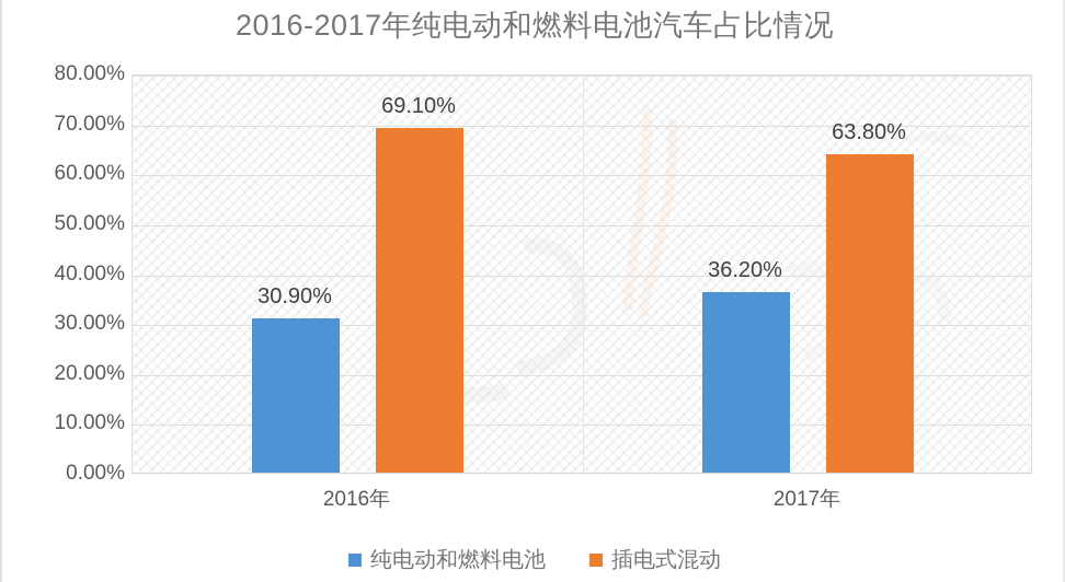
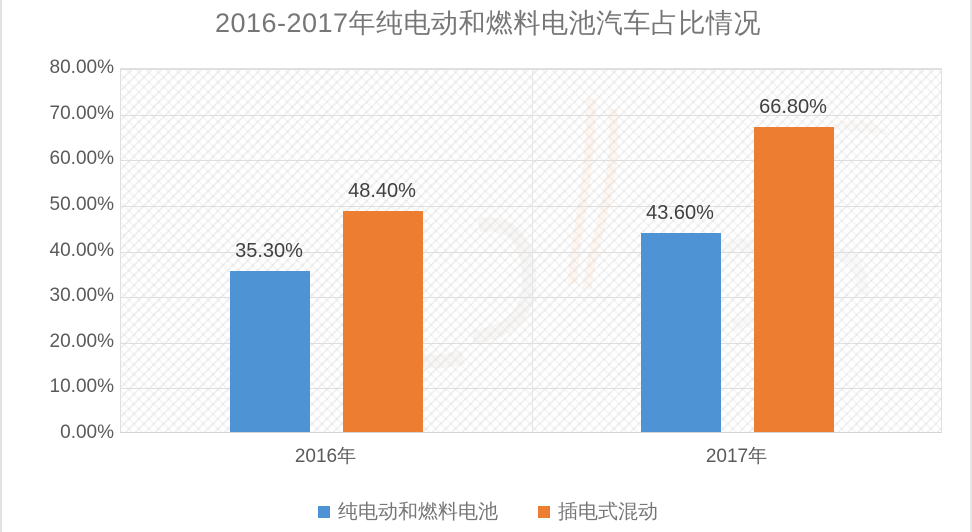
纯电动和燃料电池/2016年: 30.90% -> 35.30%
插电式混动/2016年: 69.10% -> 48.40%
纯电动和燃料电池/2017年: 36.20% -> 43.60%
插电式混动/2017年: 63.80% -> 66.80%
